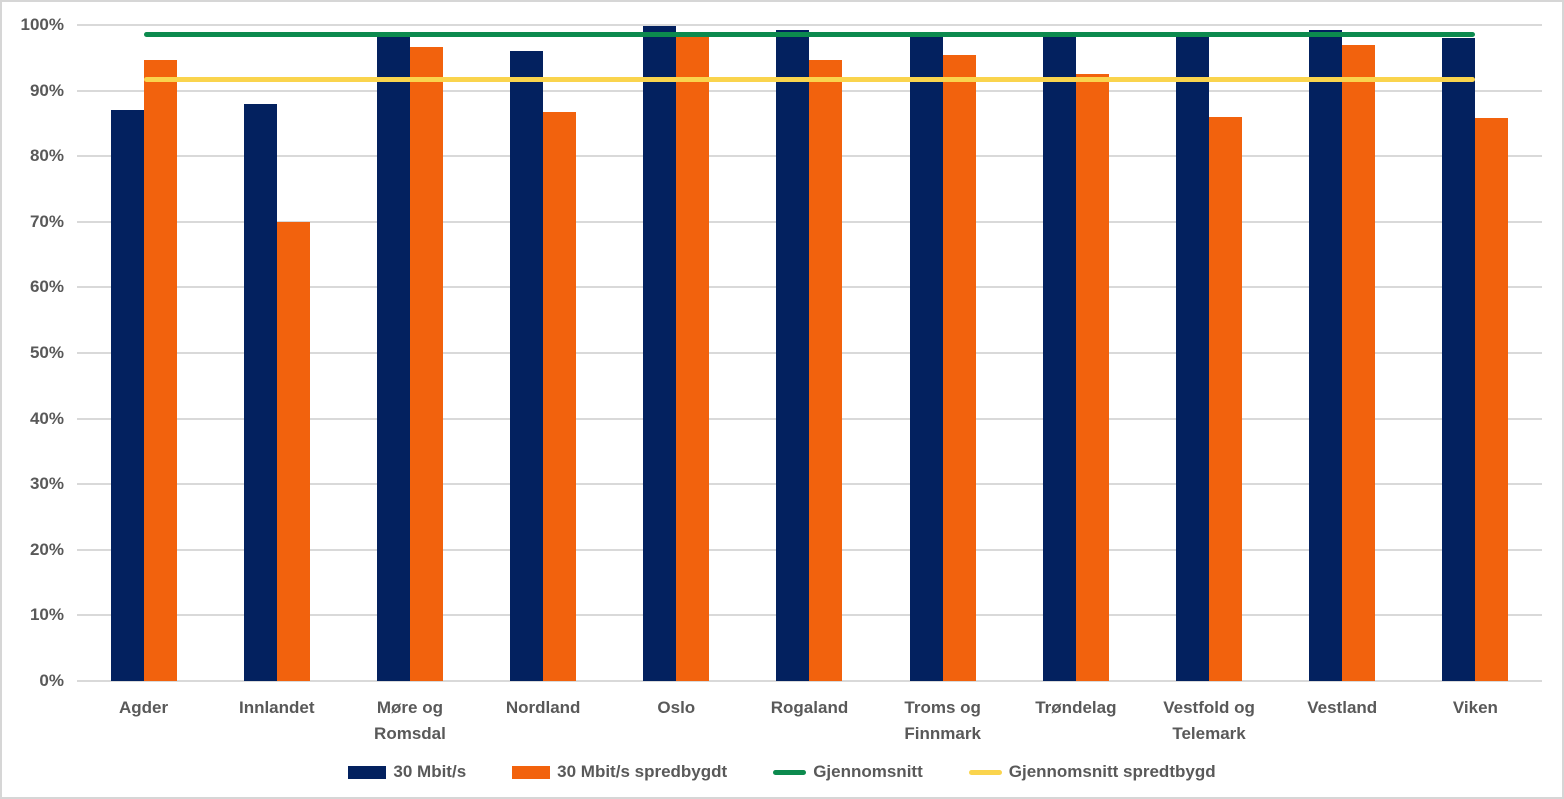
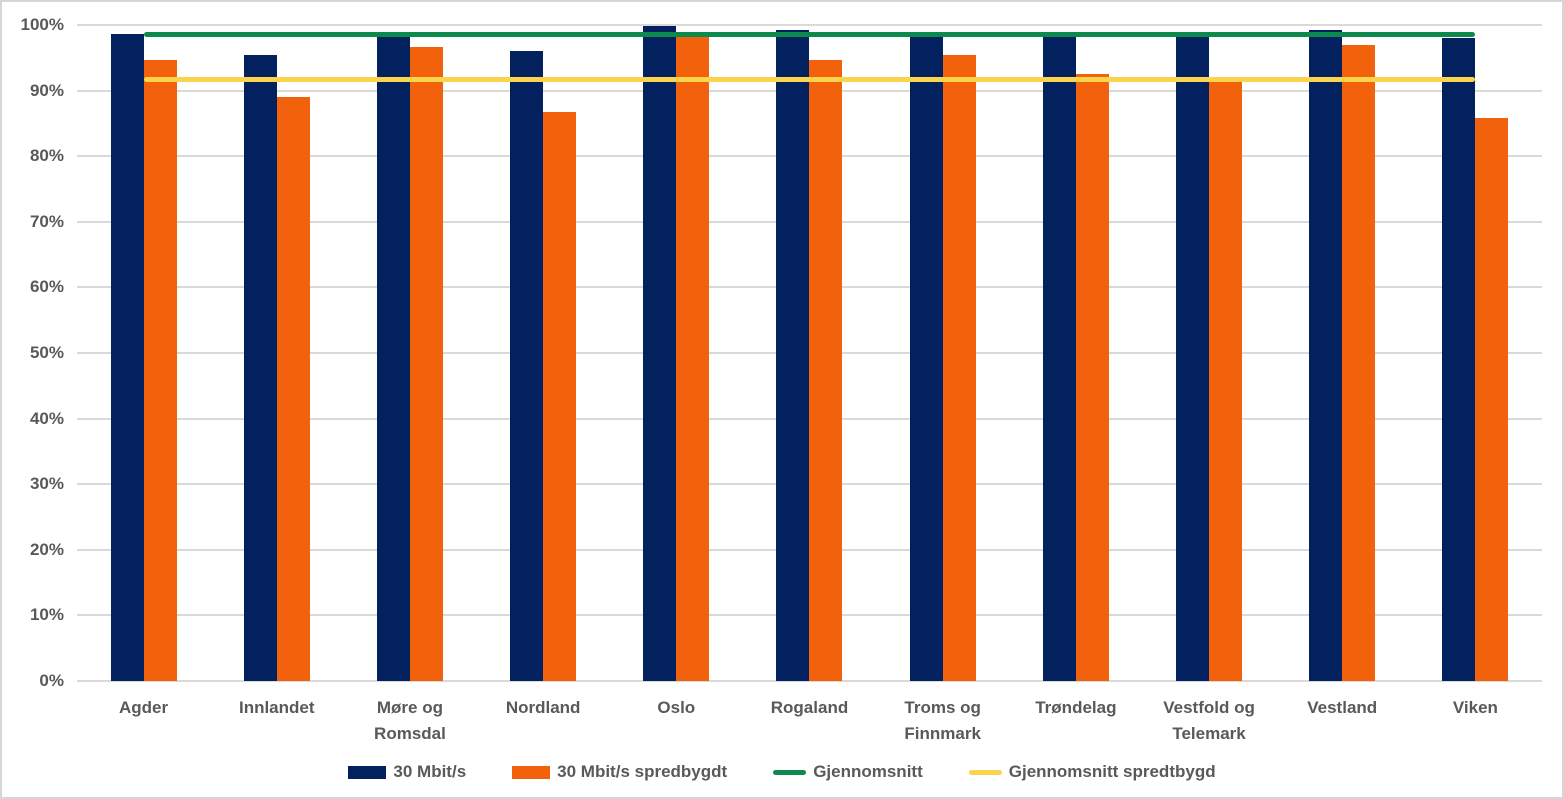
30 Mbit/s/Agder: 87% -> 99%
30 Mbit/s/Innlandet: 88% -> 95%
30 Mbit/s spredbygdt/Innlandet: 70% -> 89%
30 Mbit/s spredbygdt/Vestfold og Telemark: 86% -> 92%
